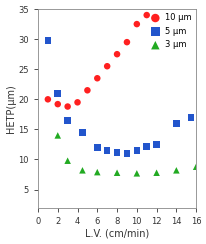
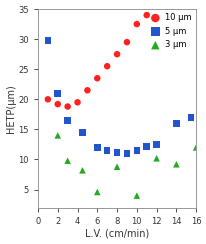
3 μm/6: 7.9 -> 4.6
3 μm/8: 7.8 -> 8.8
3 μm/10: 7.7 -> 4.0
3 μm/12: 7.8 -> 10.2
3 μm/14: 8.2 -> 9.2
3 μm/16: 8.8 -> 12.0
